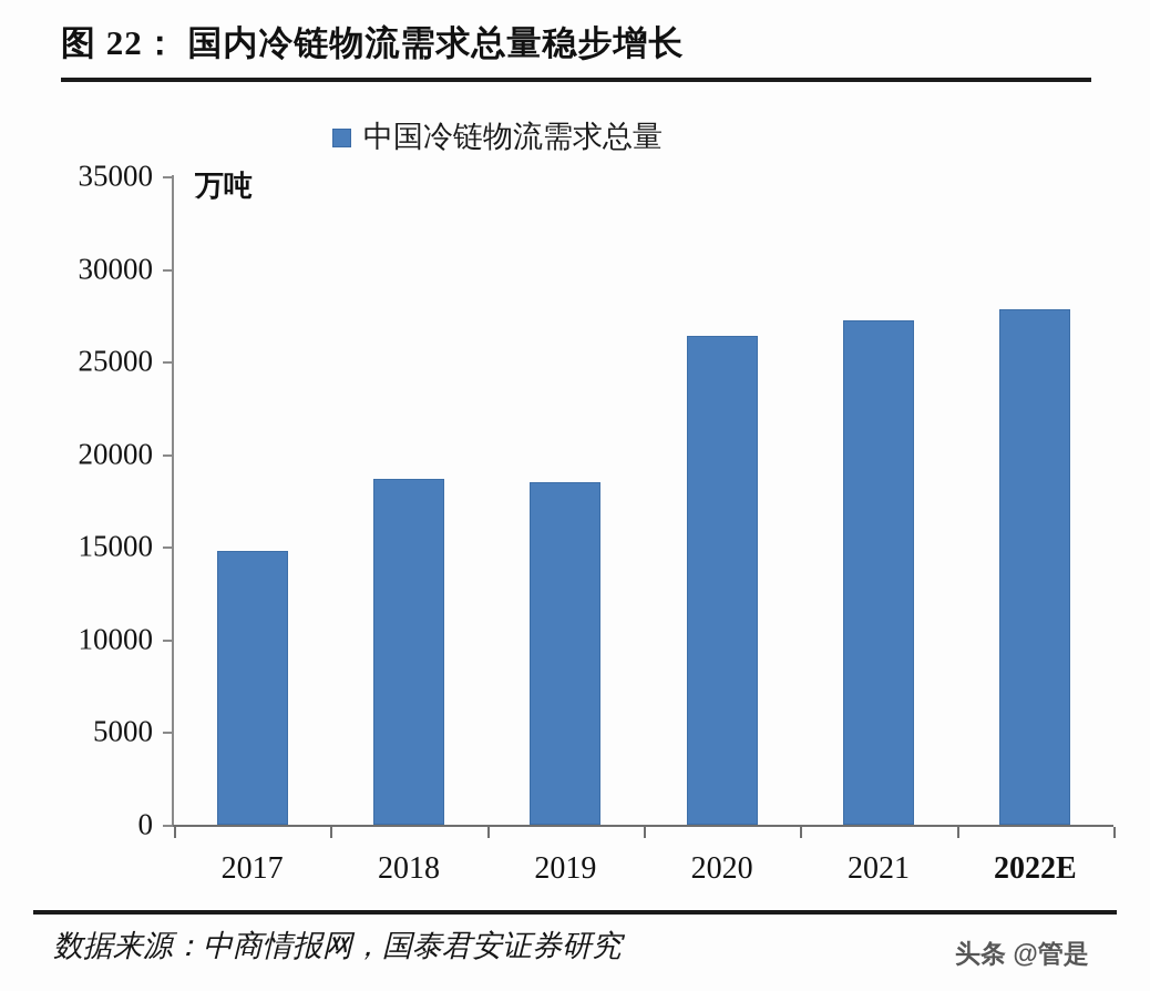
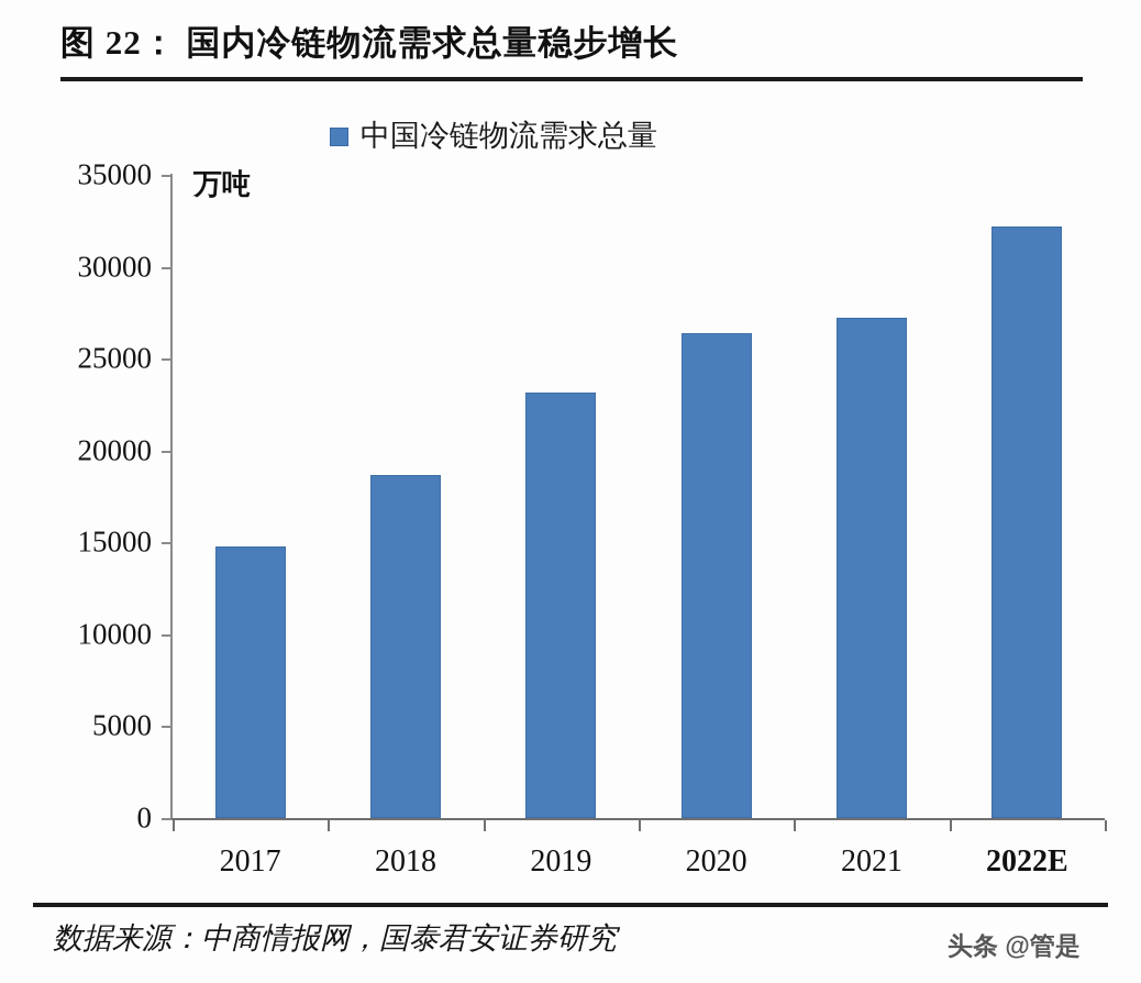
2019: 18500 -> 23200
2022E: 27800 -> 32200
